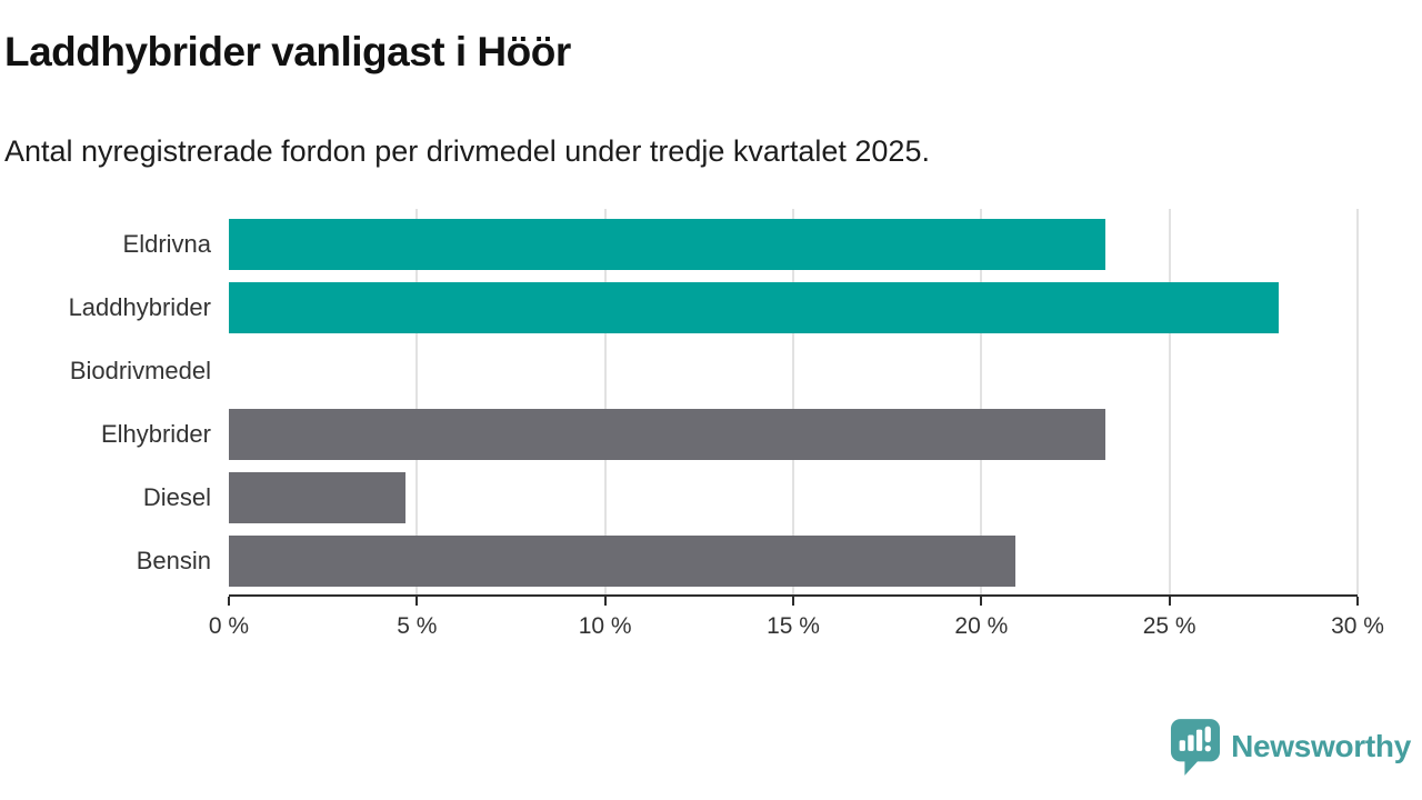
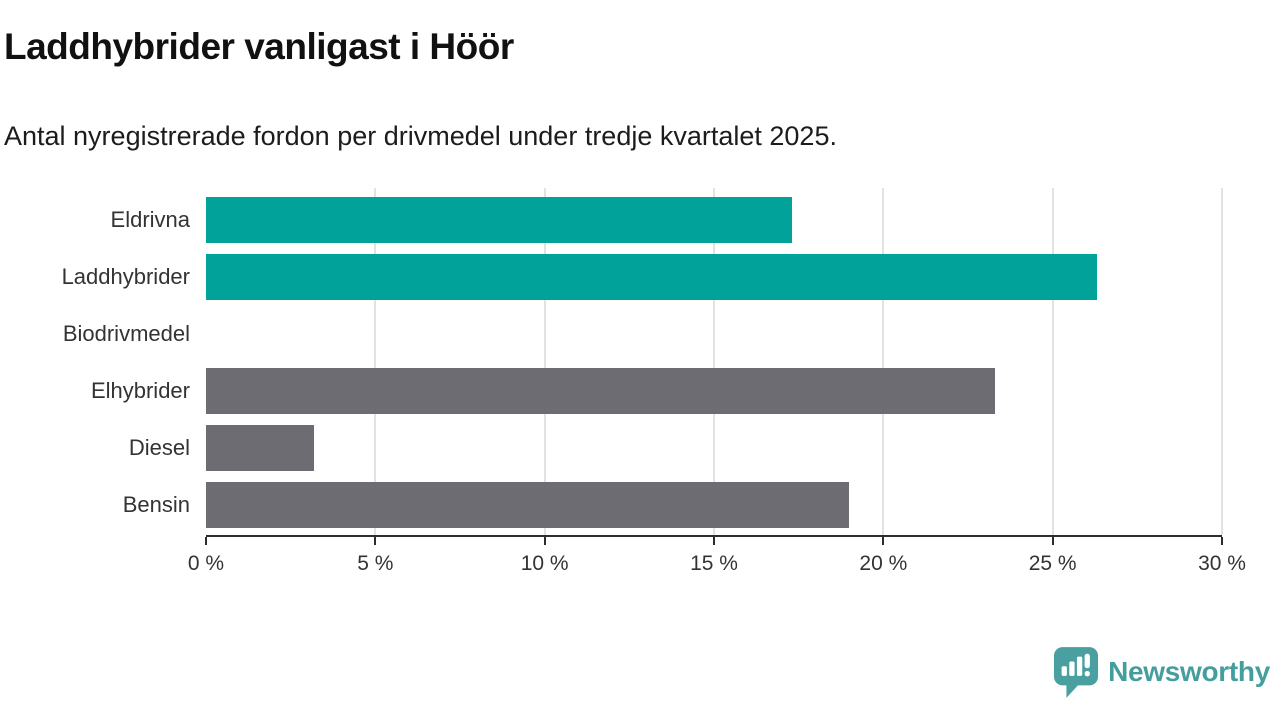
Eldrivna: 23.3% -> 17.3%
Laddhybrider: 27.9% -> 26.3%
Diesel: 4.7% -> 3.2%
Bensin: 20.9% -> 19.0%
